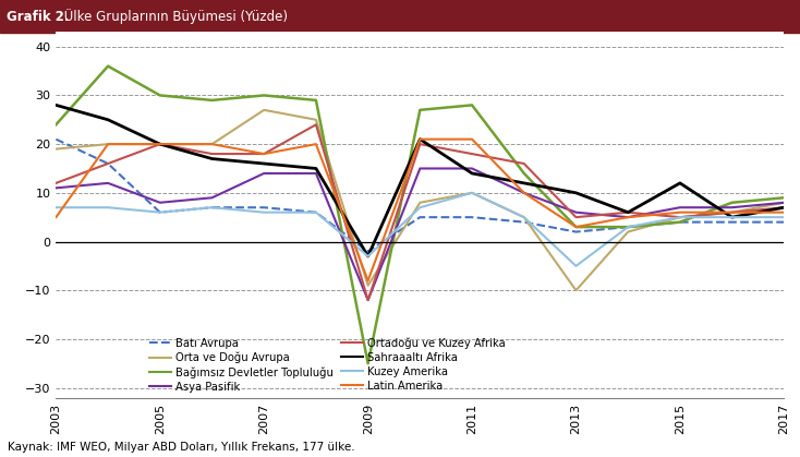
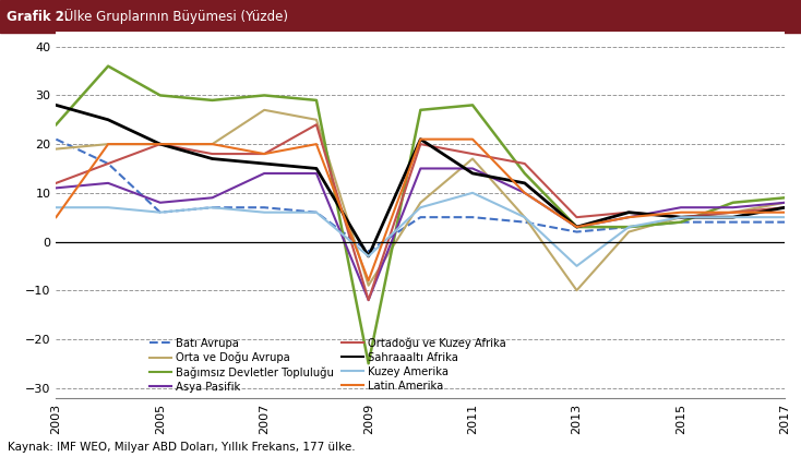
Orta ve Doğu Avrupa/2011: 10 -> 17
Asya Pasifik/2013: 6 -> 3
Sahraaaltı Afrika/2013: 10 -> 3
Sahraaaltı Afrika/2015: 12 -> 5
